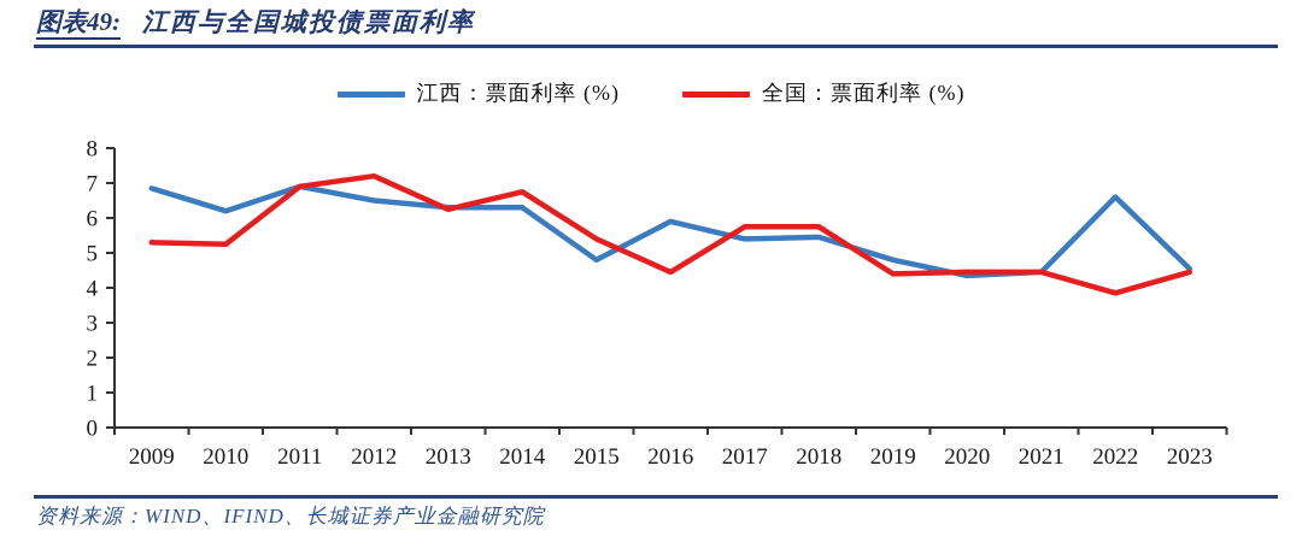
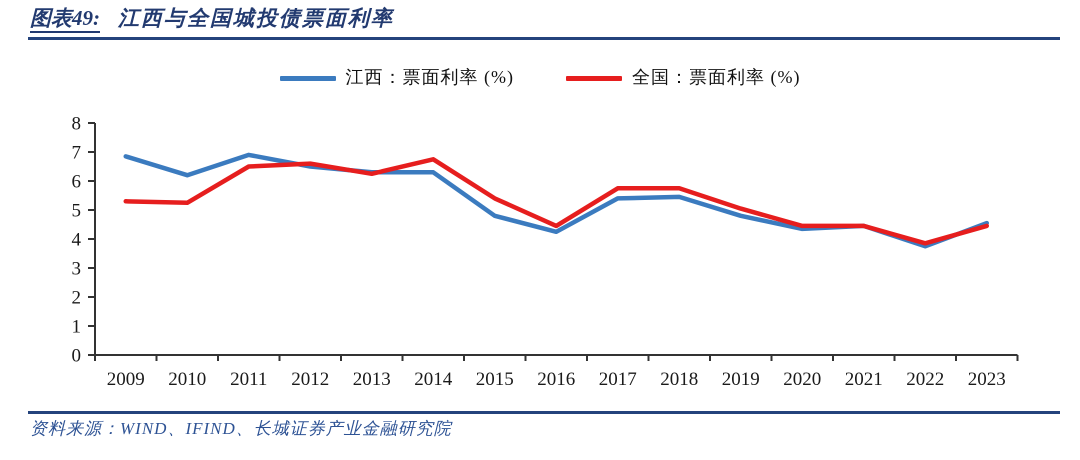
全国：票面利率 (%)/2011: 6.9 -> 6.5
全国：票面利率 (%)/2012: 7.2 -> 6.6
江西：票面利率 (%)/2016: 5.9 -> 4.2
全国：票面利率 (%)/2019: 4.4 -> 5.0
江西：票面利率 (%)/2022: 6.6 -> 3.8
